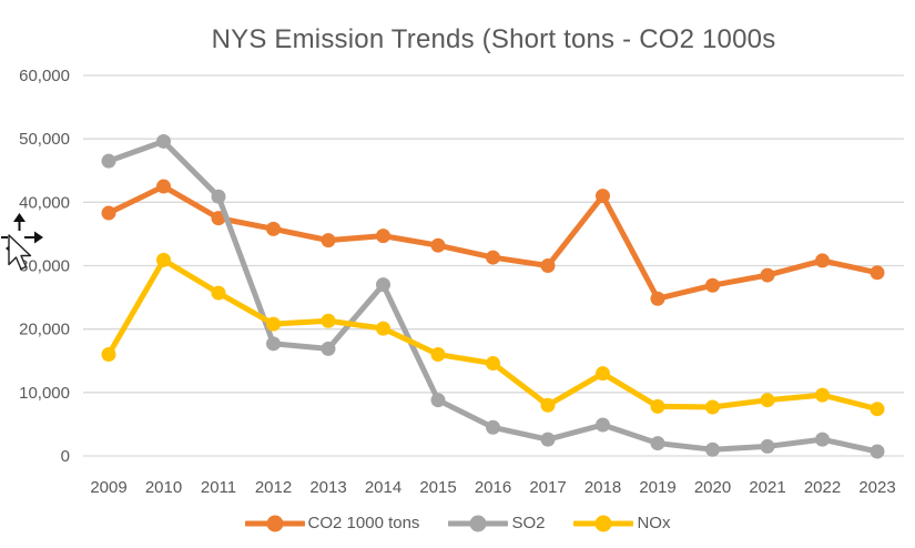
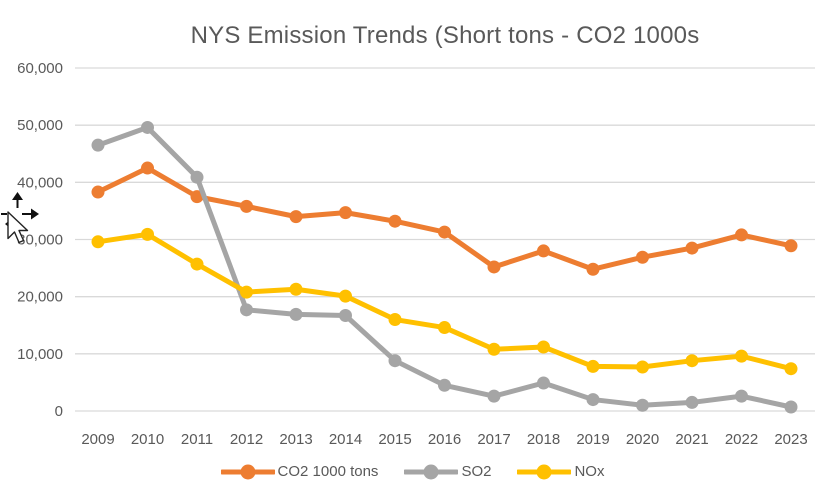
NOx/2009: 16000 -> 30000
SO2/2014: 27000 -> 17000
CO2 1000 tons/2017: 30000 -> 25000
NOx/2017: 8000 -> 11000
CO2 1000 tons/2018: 41000 -> 28000
NOx/2018: 13000 -> 11000
